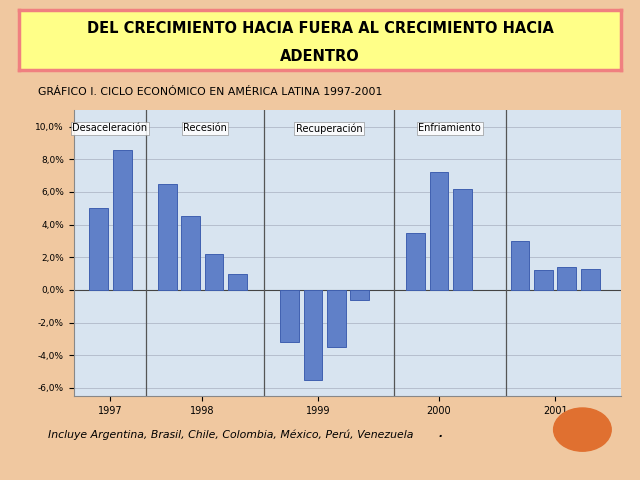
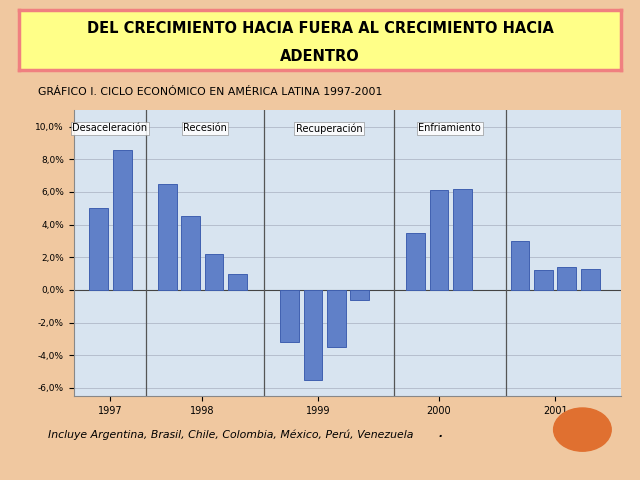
2000: 7,2% -> 6,1%
